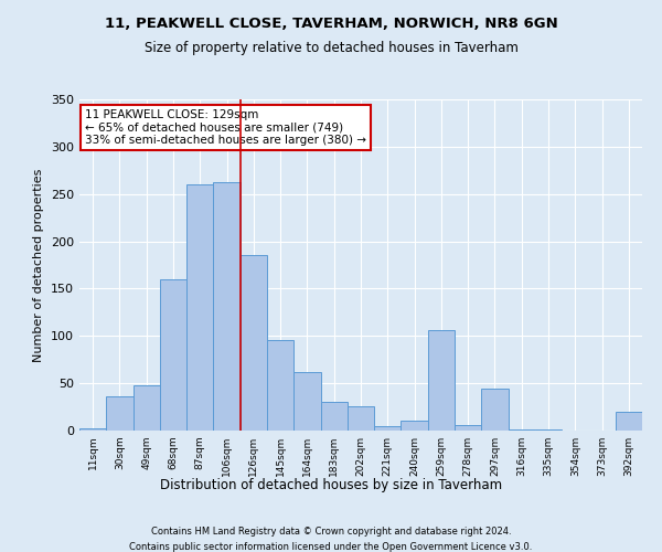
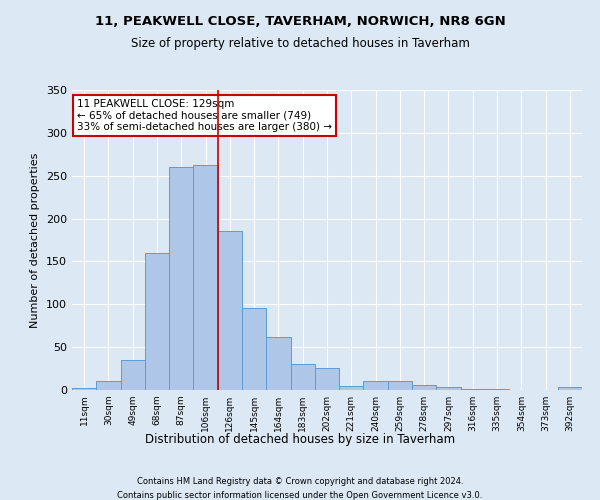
30sqm: 36 -> 10
49sqm: 48 -> 35
259sqm: 106 -> 10
297sqm: 44 -> 4
392sqm: 20 -> 3
